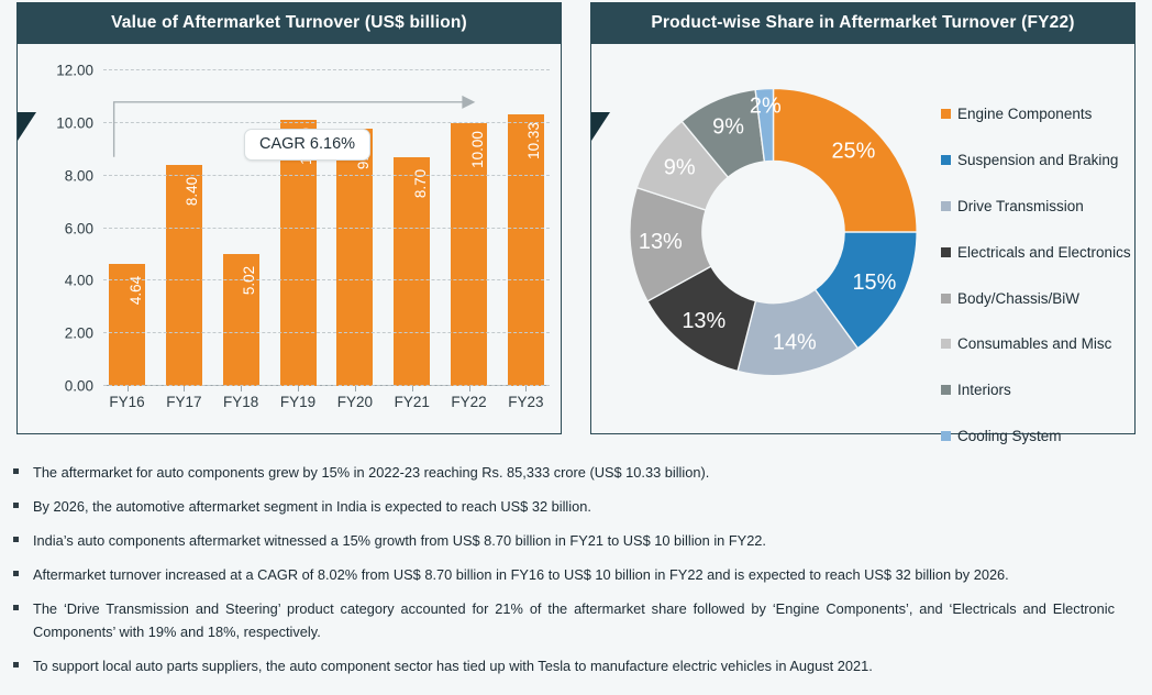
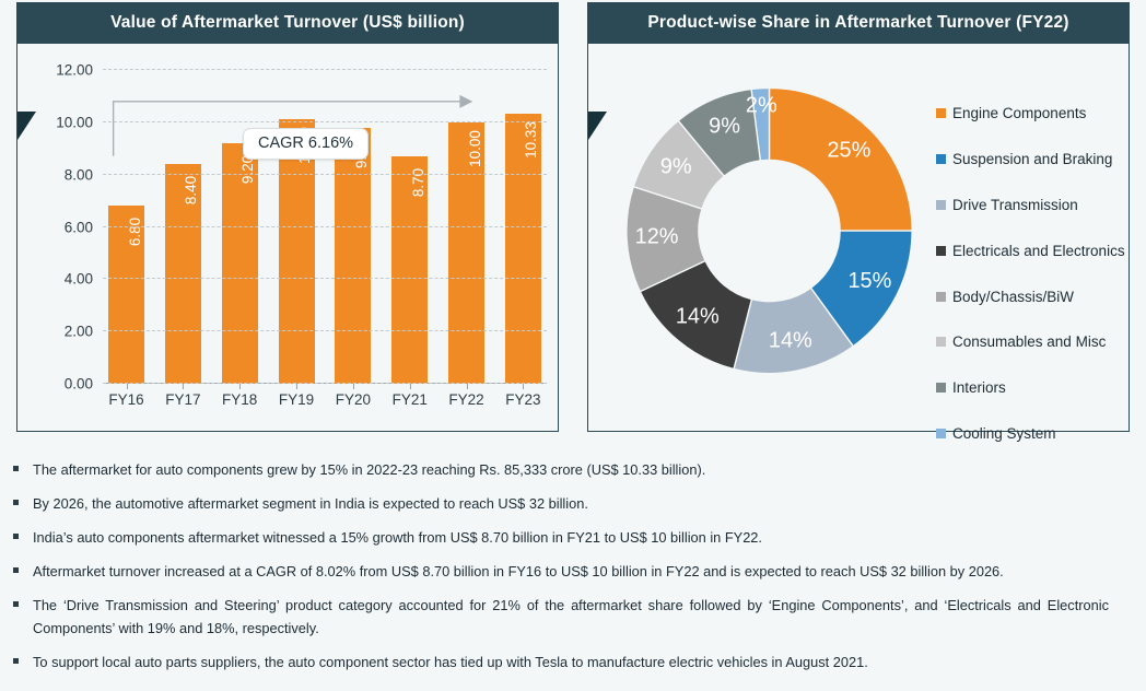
Value of Aftermarket Turnover (US$ billion)/FY16: 4.64 -> 6.80
Value of Aftermarket Turnover (US$ billion)/FY18: 5.02 -> 9.20
Product-wise Share in Aftermarket Turnover (FY22)/Electricals and Electronics: 13% -> 14%
Product-wise Share in Aftermarket Turnover (FY22)/Body/Chassis/BiW: 13% -> 12%
